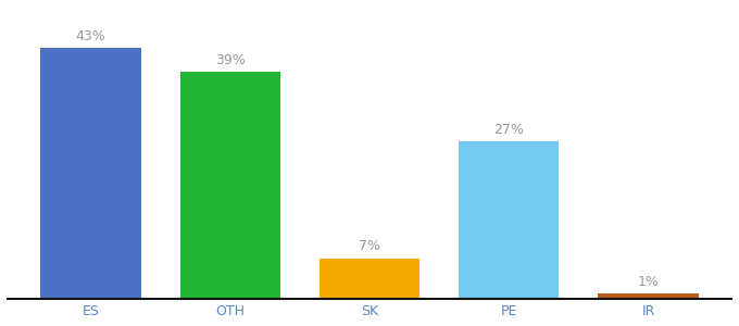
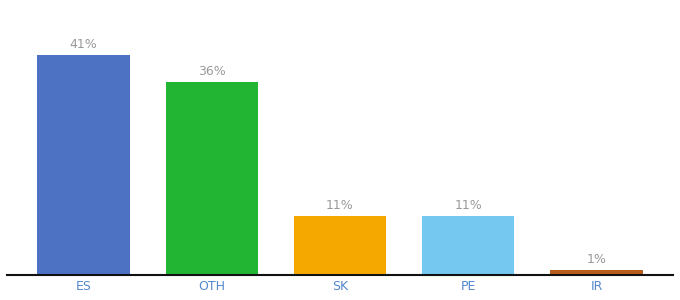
ES: 43% -> 41%
OTH: 39% -> 36%
SK: 7% -> 11%
PE: 27% -> 11%
